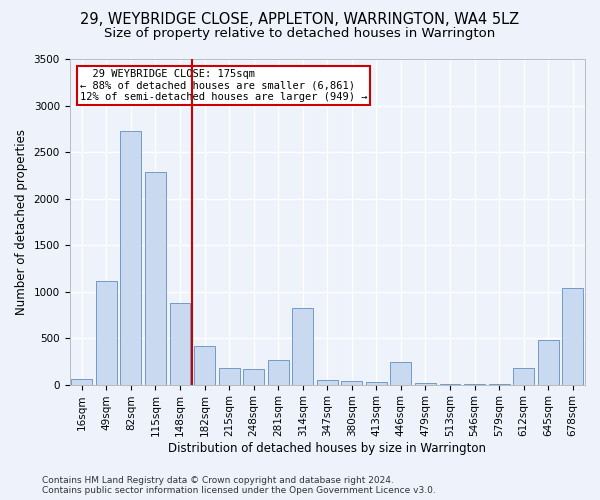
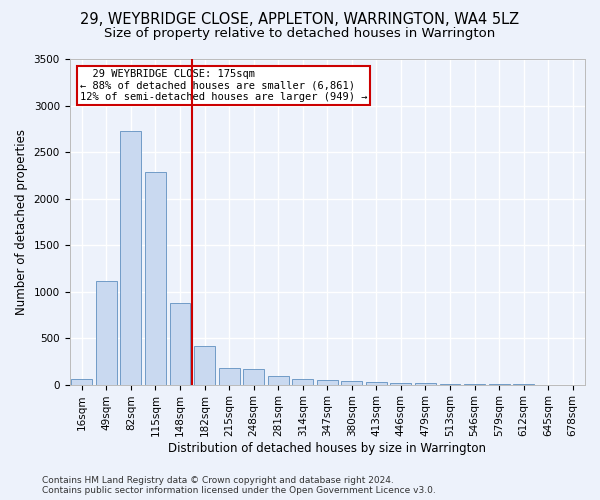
281sqm: 260 -> 90
314sqm: 820 -> 60
446sqm: 240 -> 20
612sqm: 180 -> 0
645sqm: 480 -> 0
678sqm: 1040 -> 0
